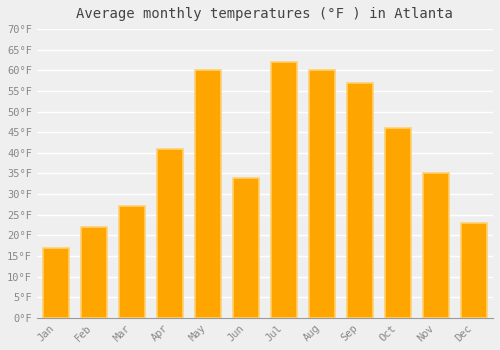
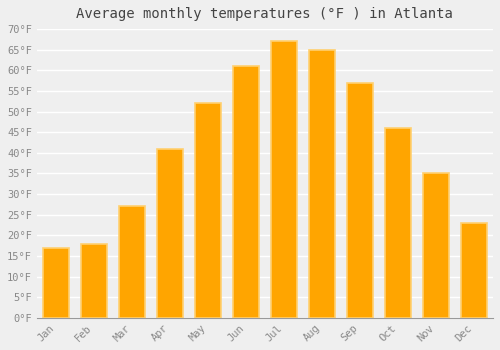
Feb: 22°F -> 18°F
May: 60°F -> 52°F
Jun: 34°F -> 61°F
Jul: 62°F -> 67°F
Aug: 60°F -> 65°F
